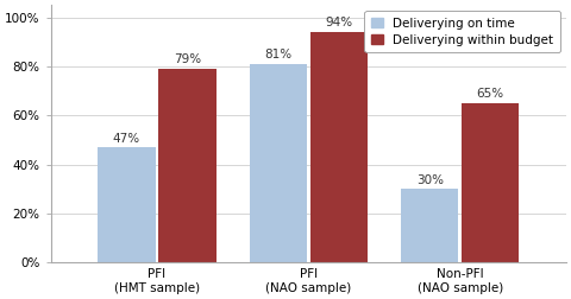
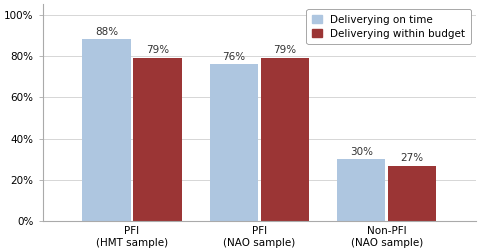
Deliverying on time/PFI (HMT sample): 47% -> 88%
Deliverying on time/PFI (NAO sample): 81% -> 76%
Deliverying within budget/PFI (NAO sample): 94% -> 79%
Deliverying within budget/Non-PFI (NAO sample): 65% -> 27%
